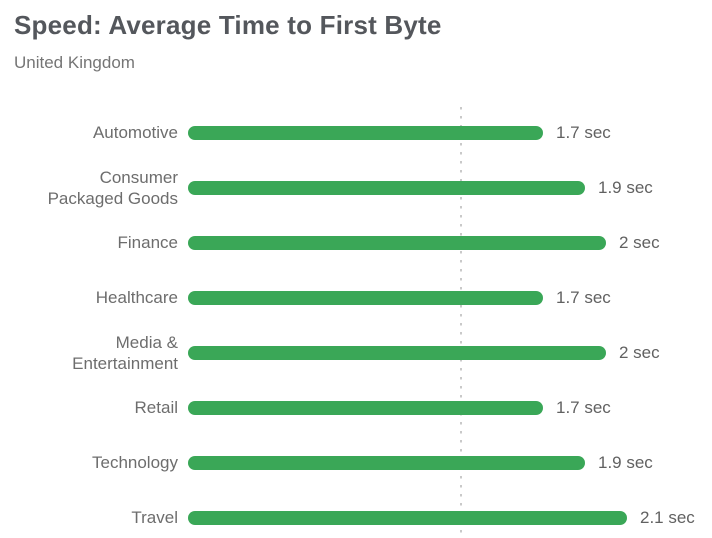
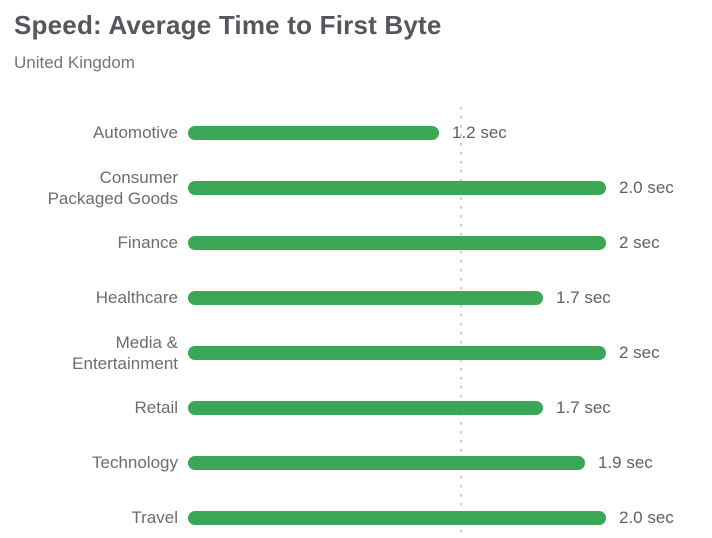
Automotive: 1.7 -> 1.2
Consumer Packaged Goods: 1.9 -> 2.0
Travel: 2.1 -> 2.0
